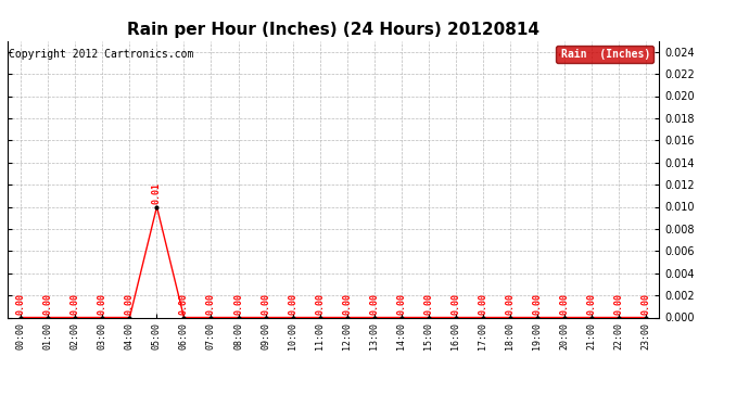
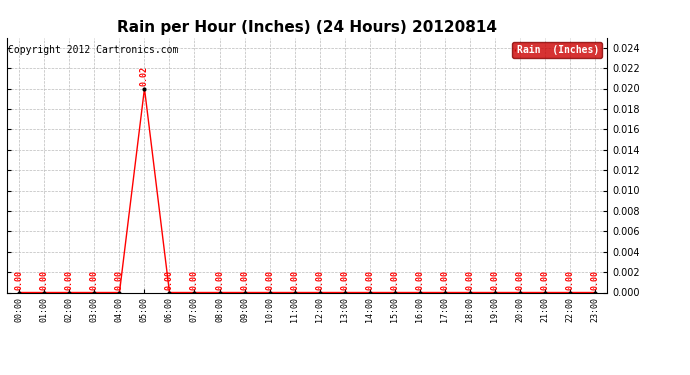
05:00: 0.01 -> 0.02
